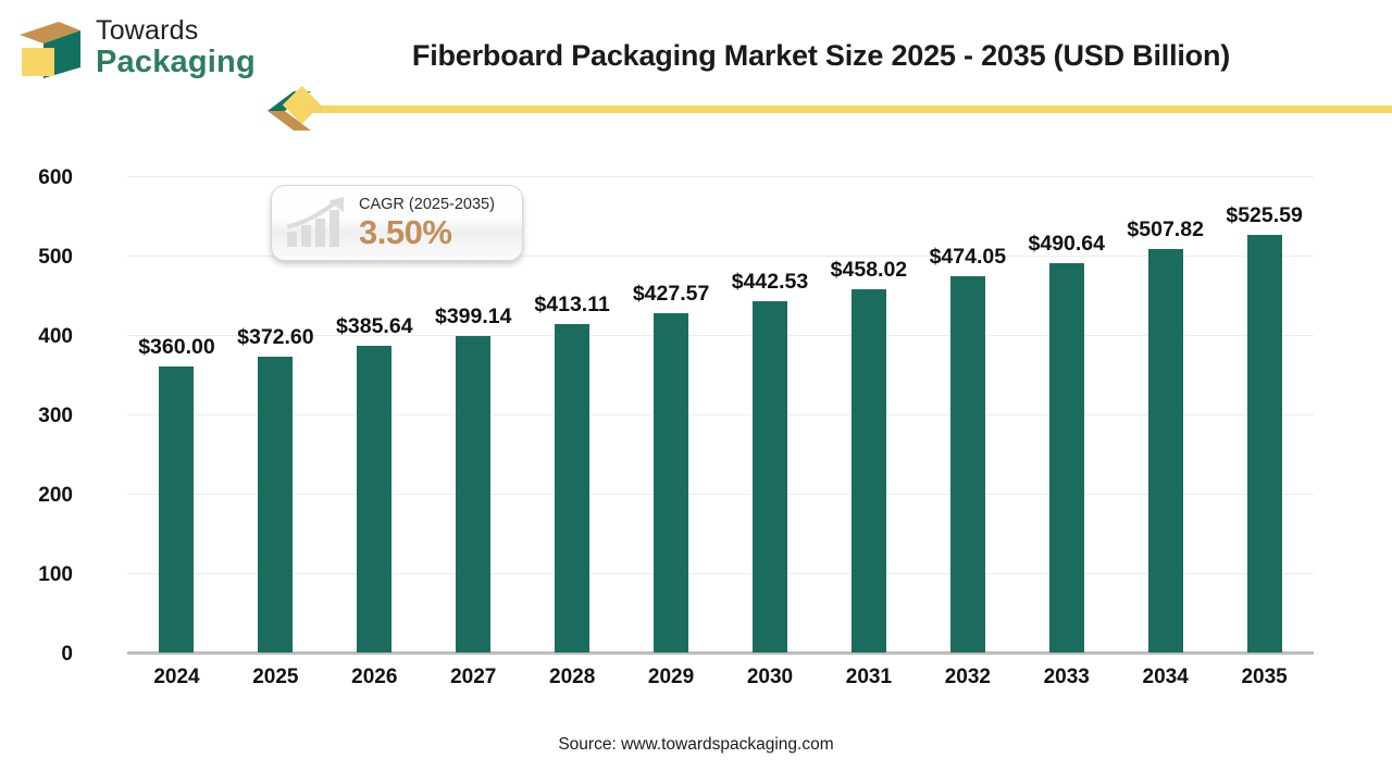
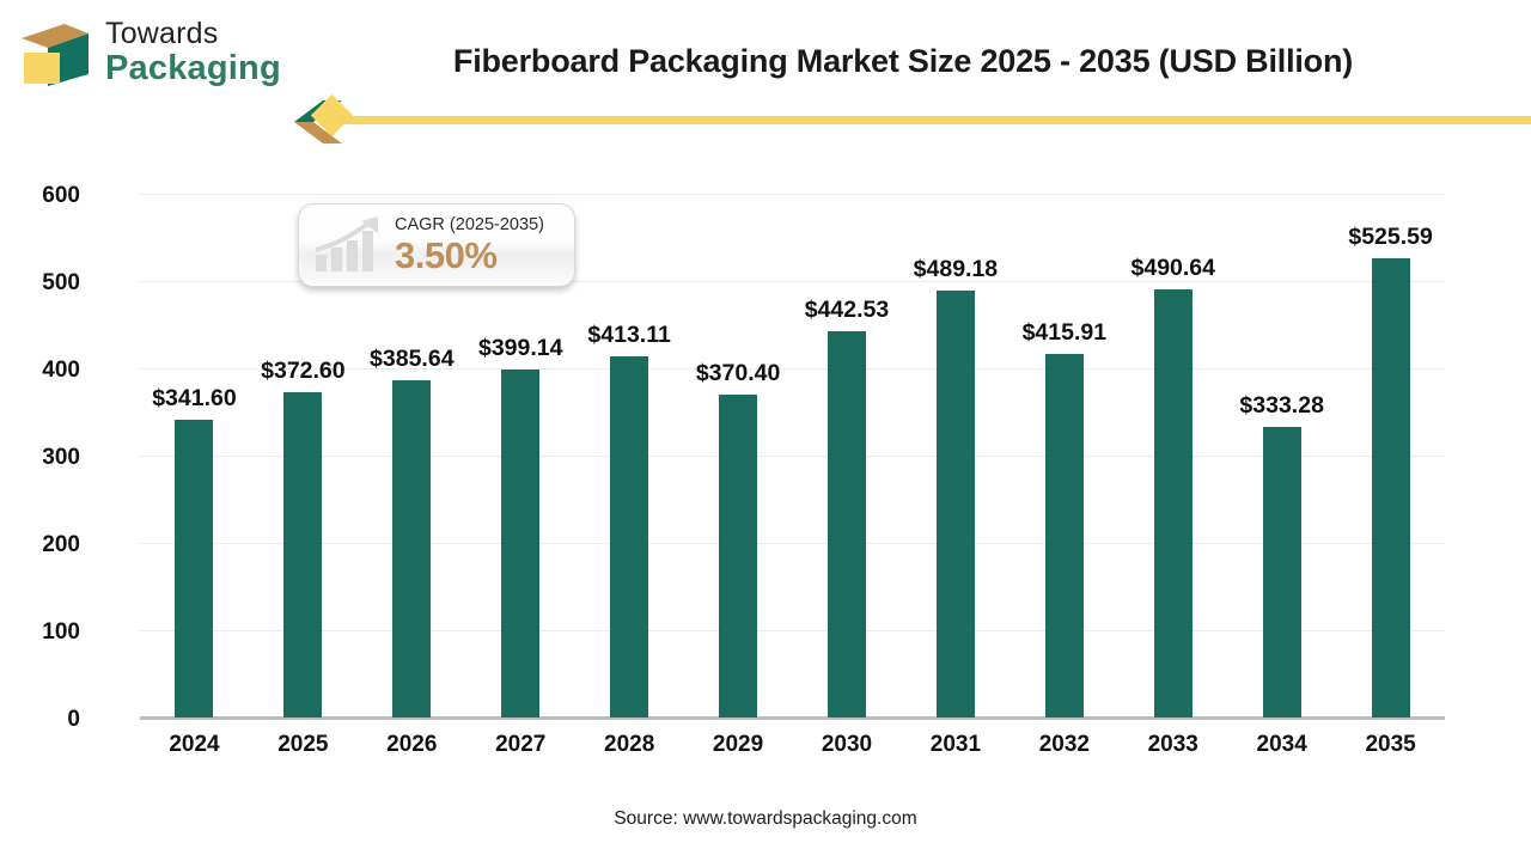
2024: $360.00 -> $341.60
2029: $427.57 -> $370.40
2031: $458.02 -> $489.18
2032: $474.05 -> $415.91
2034: $507.82 -> $333.28
